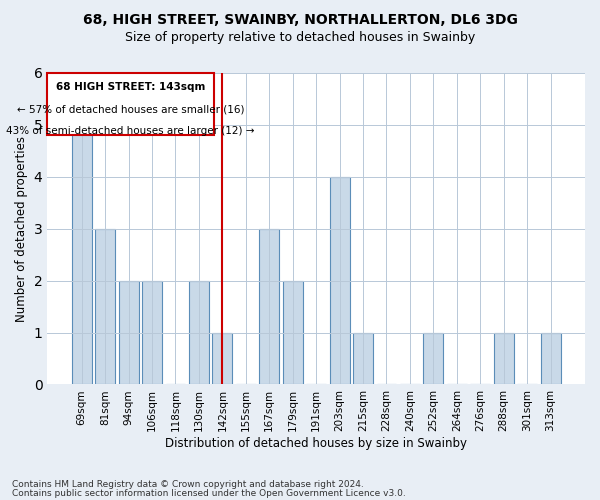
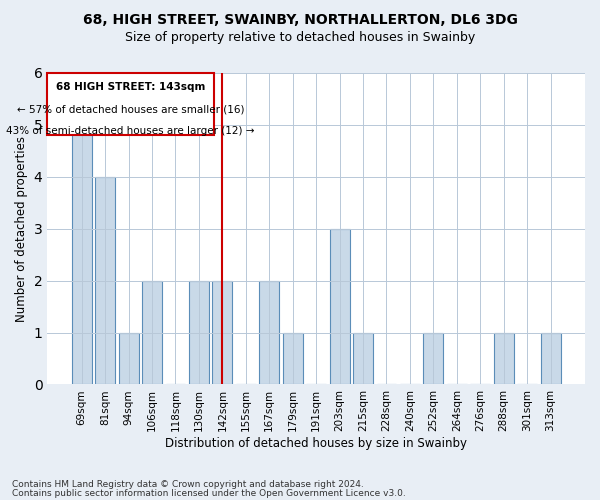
81sqm: 3 -> 4
94sqm: 2 -> 1
142sqm: 1 -> 2
167sqm: 3 -> 2
179sqm: 2 -> 1
203sqm: 4 -> 3
